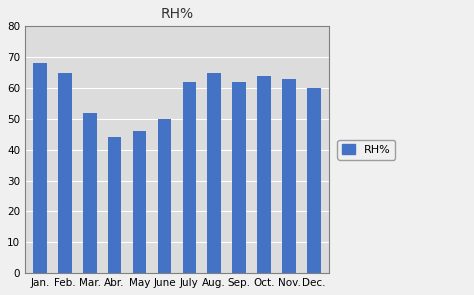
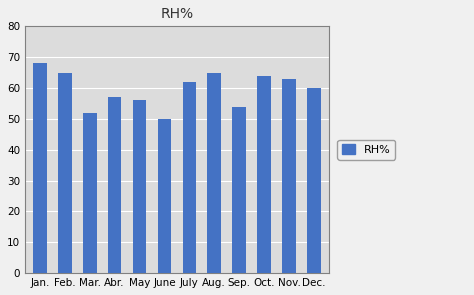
Abr.: 44 -> 57
May: 46 -> 56
Sep.: 62 -> 54
